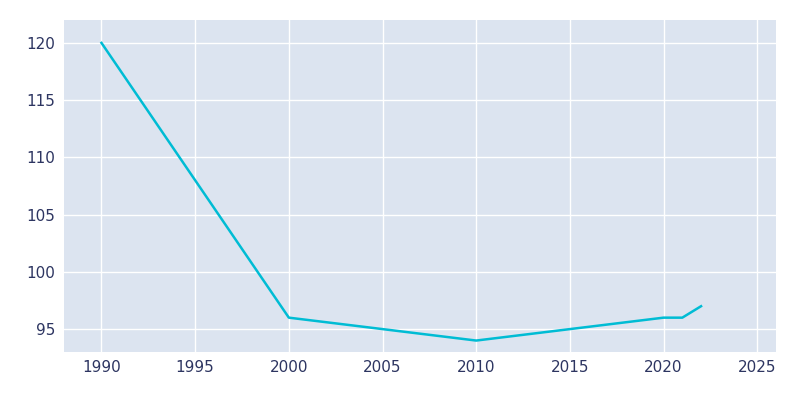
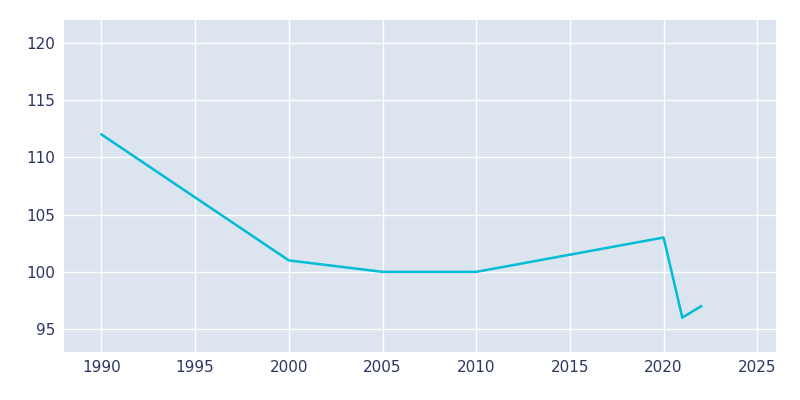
1990: 120 -> 112
2000: 96 -> 101
2005: 95 -> 100
2010: 94 -> 100
2020: 96 -> 103
